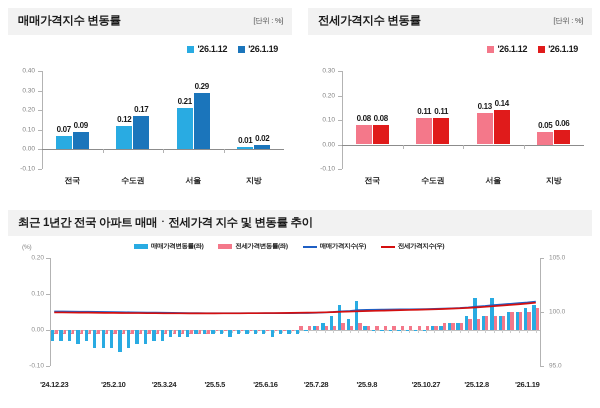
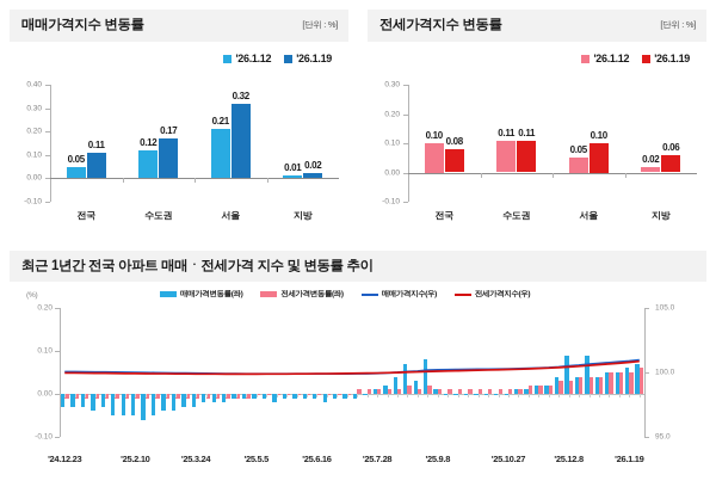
매매가격지수 변동률/'26.1.12/전국: 0.07 -> 0.05
매매가격지수 변동률/'26.1.19/전국: 0.09 -> 0.11
매매가격지수 변동률/'26.1.19/서울: 0.29 -> 0.32
전세가격지수 변동률/'26.1.12/전국: 0.08 -> 0.10
전세가격지수 변동률/'26.1.12/서울: 0.13 -> 0.05
전세가격지수 변동률/'26.1.19/서울: 0.14 -> 0.10
전세가격지수 변동률/'26.1.12/지방: 0.05 -> 0.02
